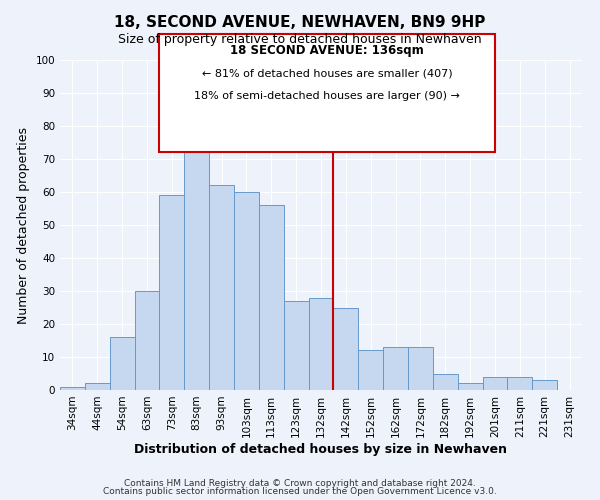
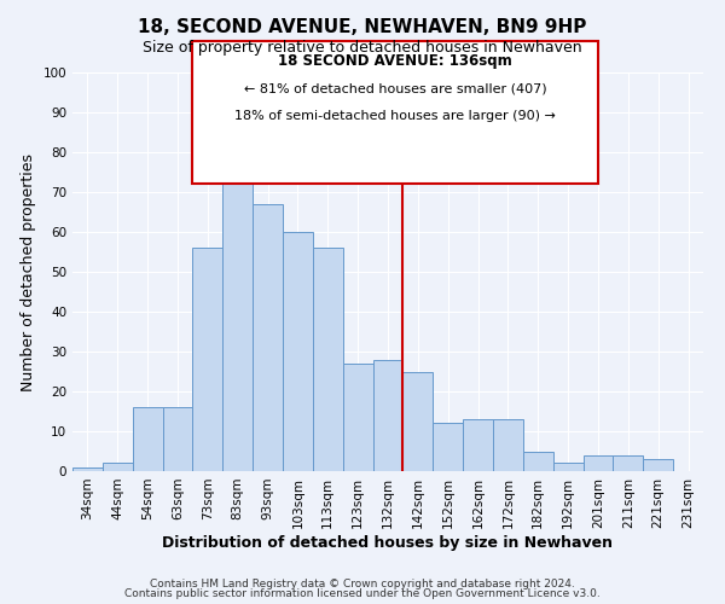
63sqm: 30 -> 16
73sqm: 59 -> 56
93sqm: 62 -> 67
